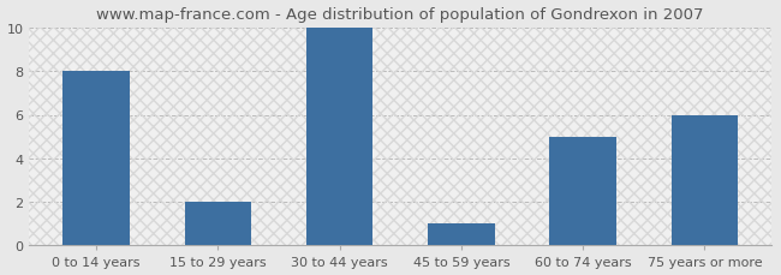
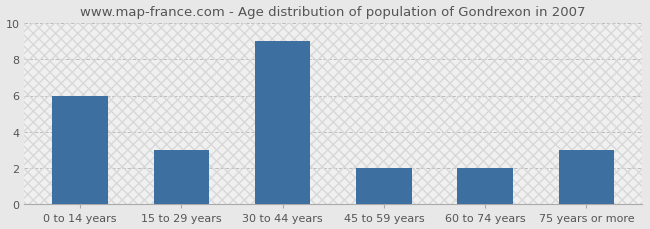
0 to 14 years: 8 -> 6
15 to 29 years: 2 -> 3
30 to 44 years: 10 -> 9
45 to 59 years: 1 -> 2
60 to 74 years: 5 -> 2
75 years or more: 6 -> 3
